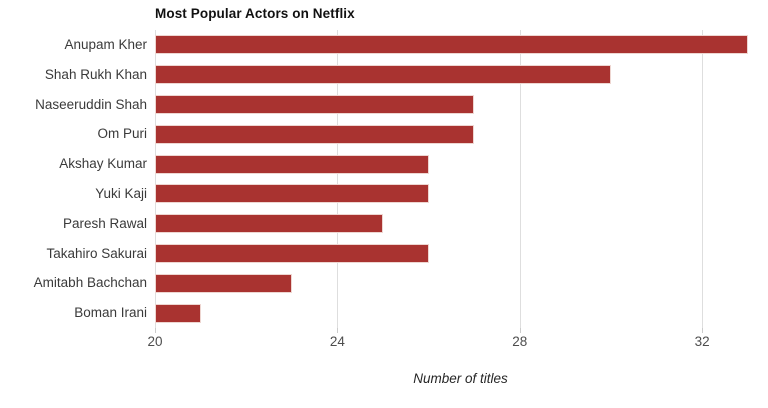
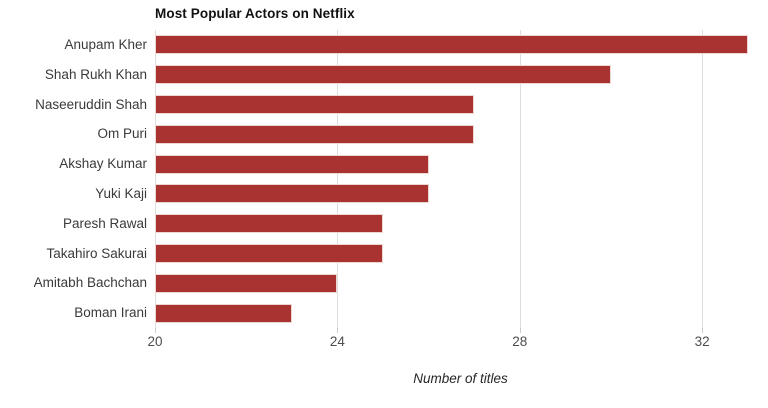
Takahiro Sakurai: 26 -> 25
Amitabh Bachchan: 23 -> 24
Boman Irani: 21 -> 23
